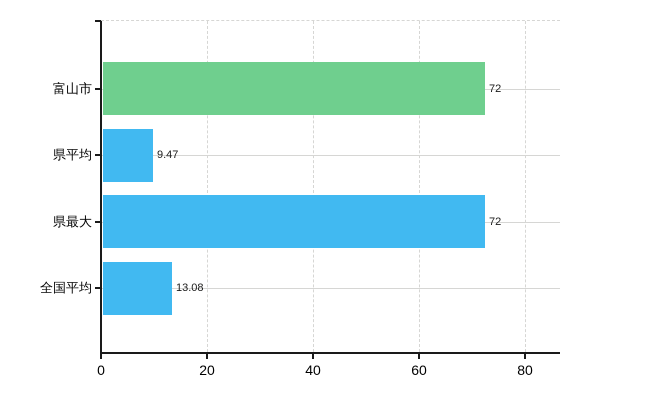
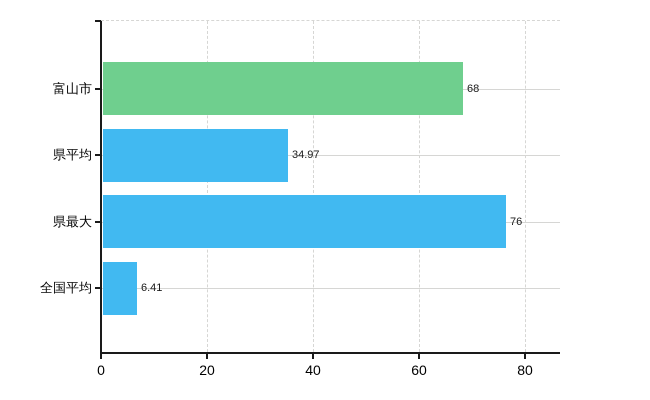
富山市: 72 -> 68
県平均: 9.47 -> 34.97
県最大: 72 -> 76
全国平均: 13.08 -> 6.41
